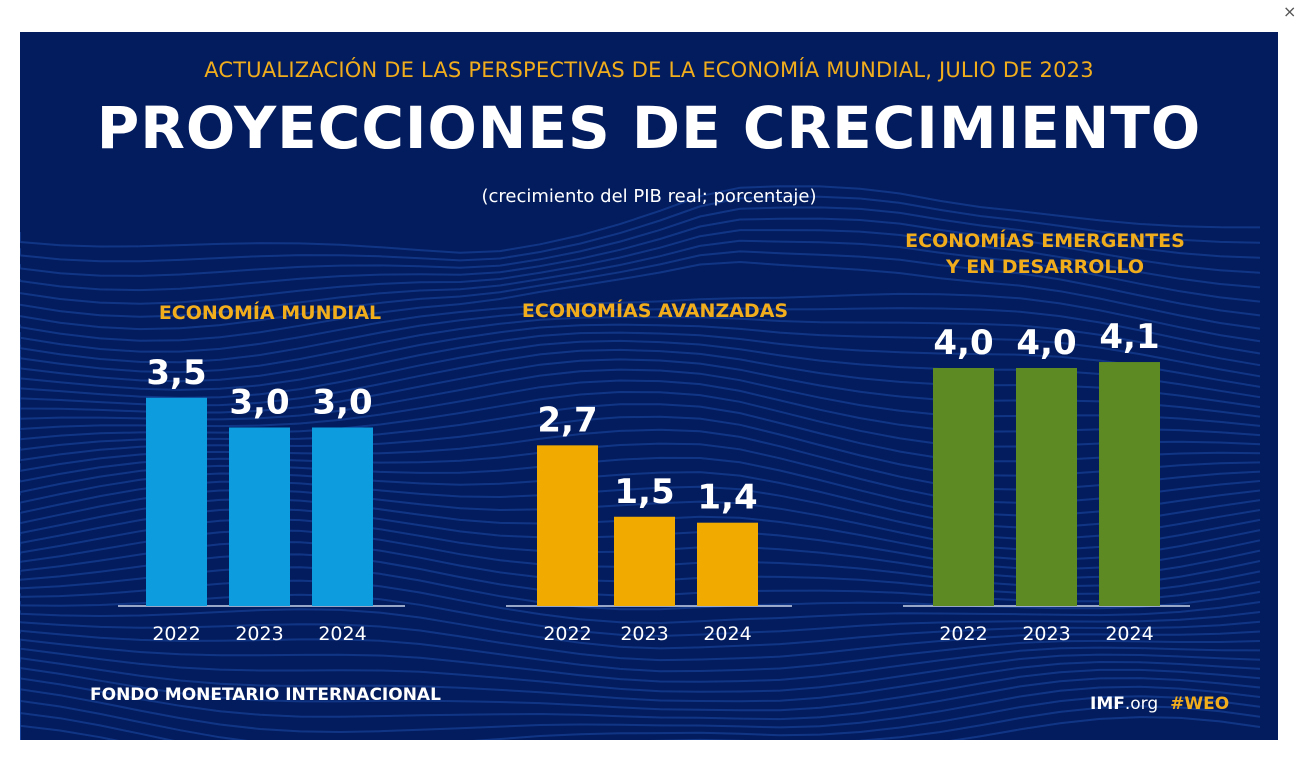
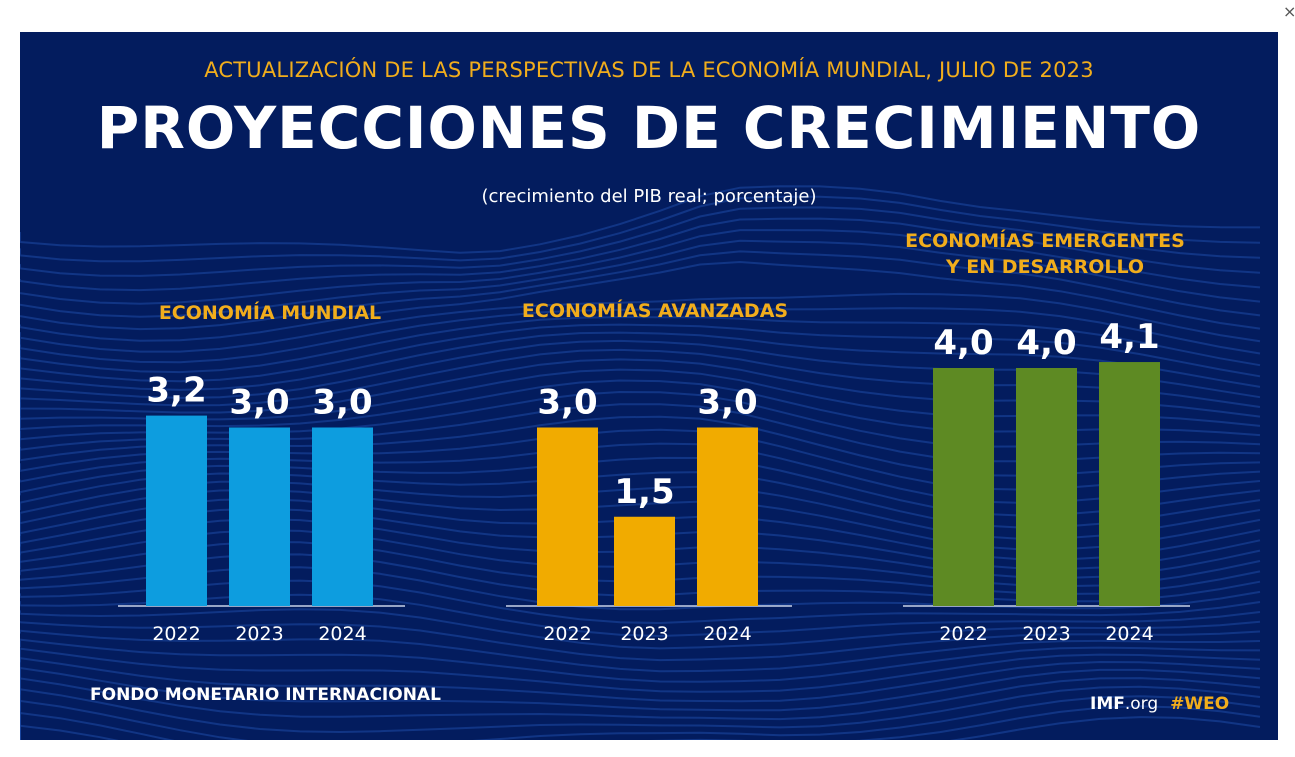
ECONOMÍA MUNDIAL/2022: 3,5 -> 3,2
ECONOMÍAS AVANZADAS/2022: 2,7 -> 3,0
ECONOMÍAS AVANZADAS/2024: 1,4 -> 3,0
